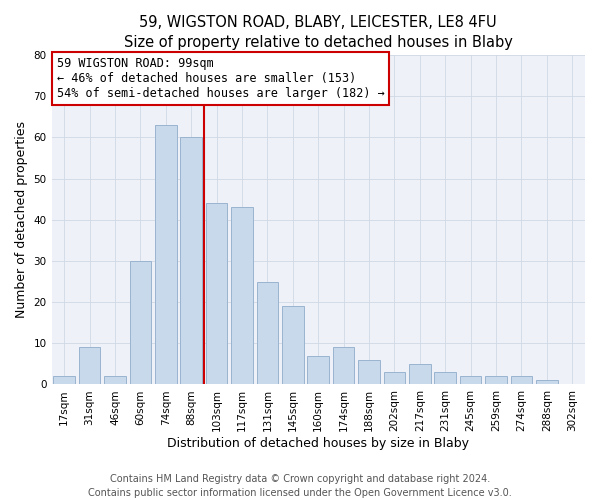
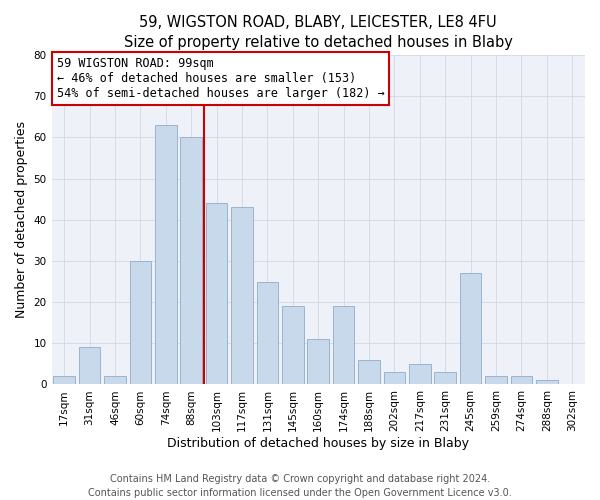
160sqm: 7 -> 11
174sqm: 9 -> 19
245sqm: 2 -> 27
